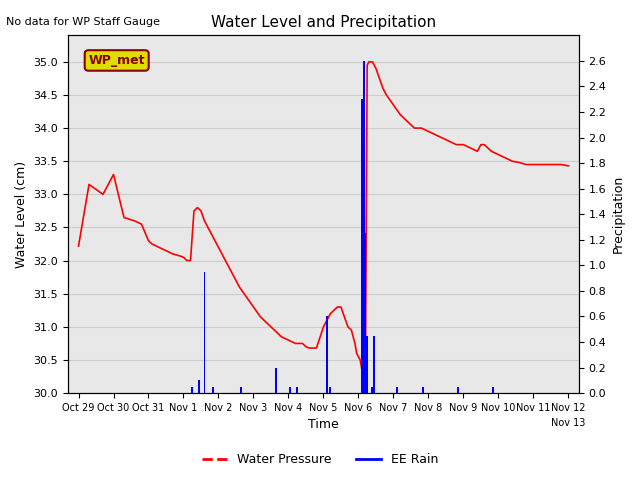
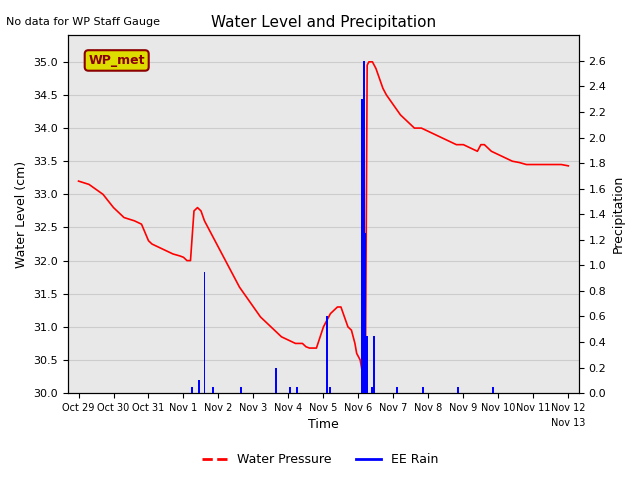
Water Pressure/Oct 29: 32.22 -> 33.20
Water Pressure/Oct 30: 33.30 -> 32.80
